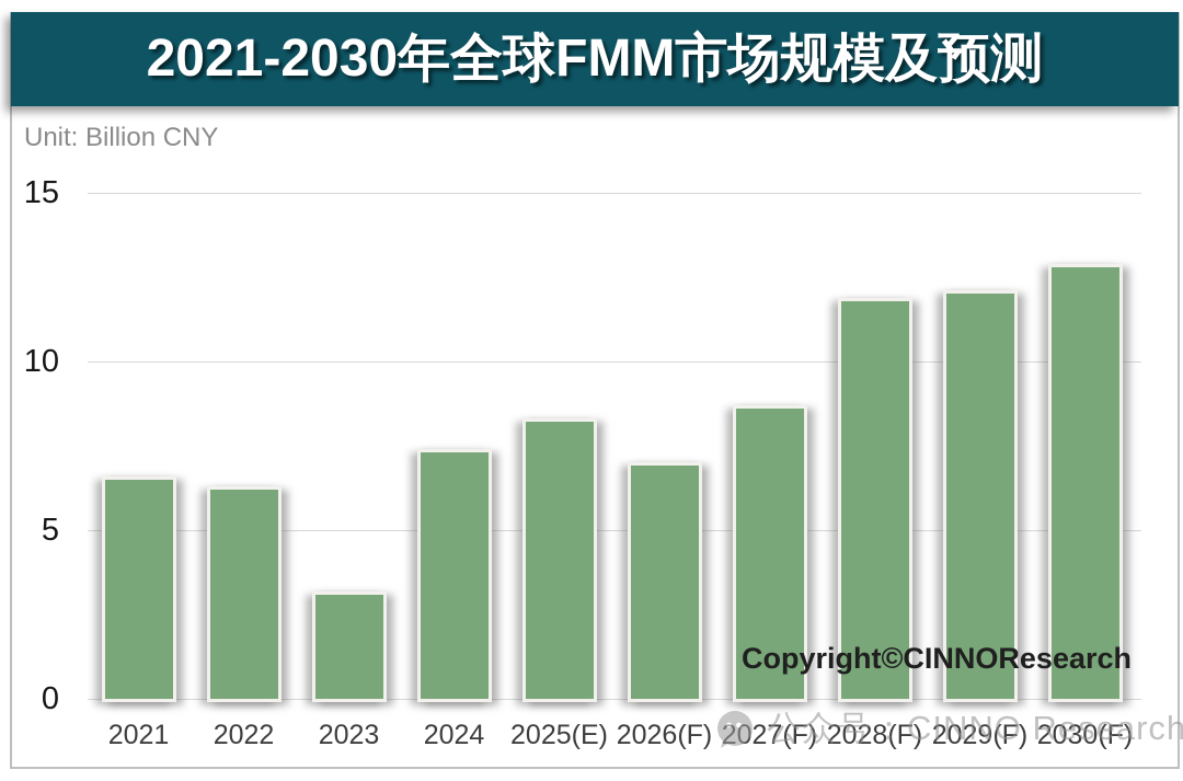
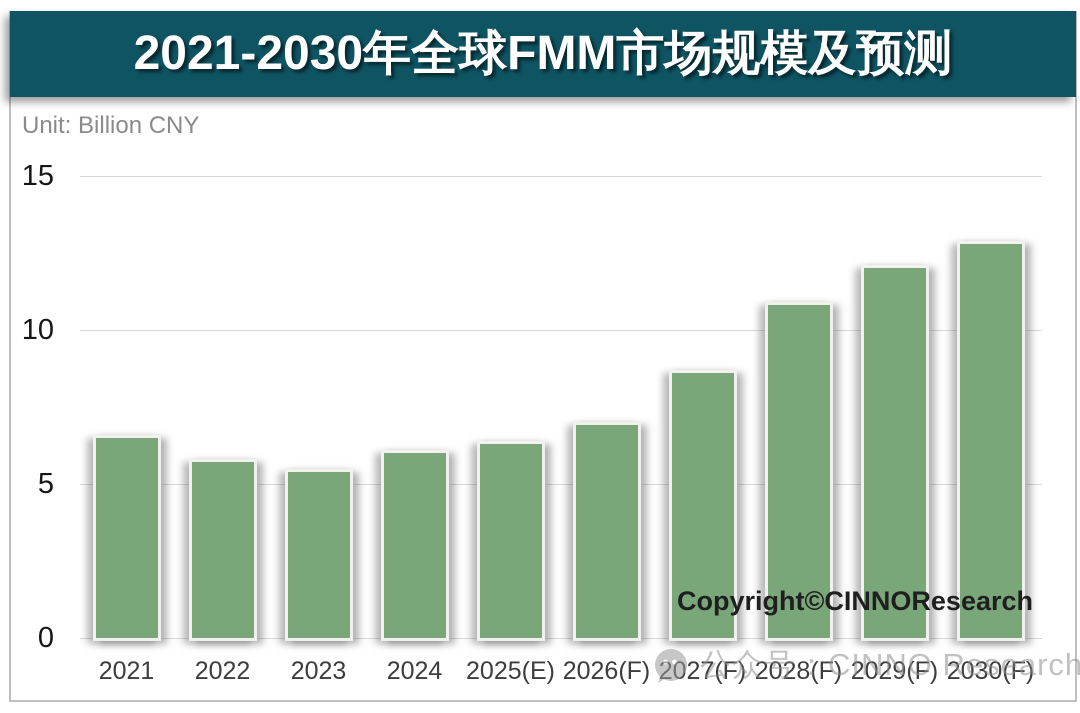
2022: 6.2 -> 5.7
2023: 3.1 -> 5.4
2024: 7.3 -> 6.0
2025(E): 8.2 -> 6.3
2028(F): 11.8 -> 10.8
